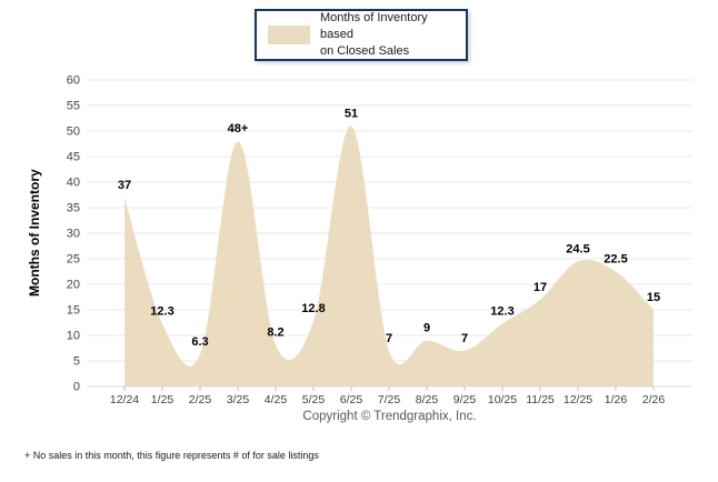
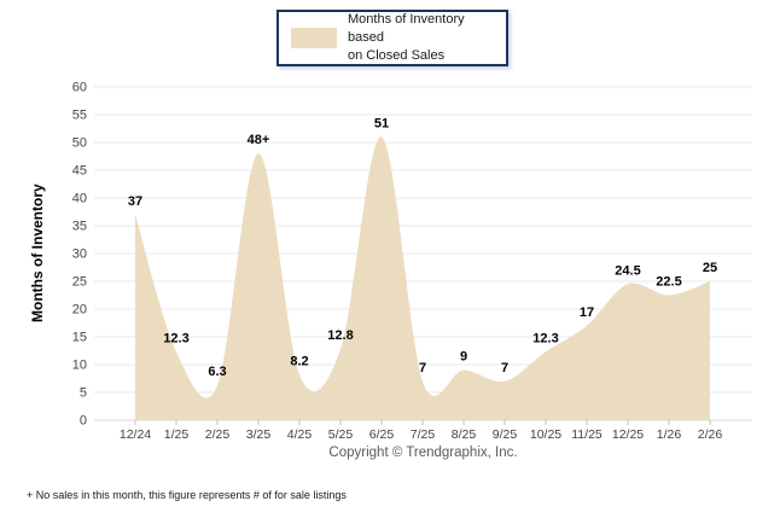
2/26: 15 -> 25
